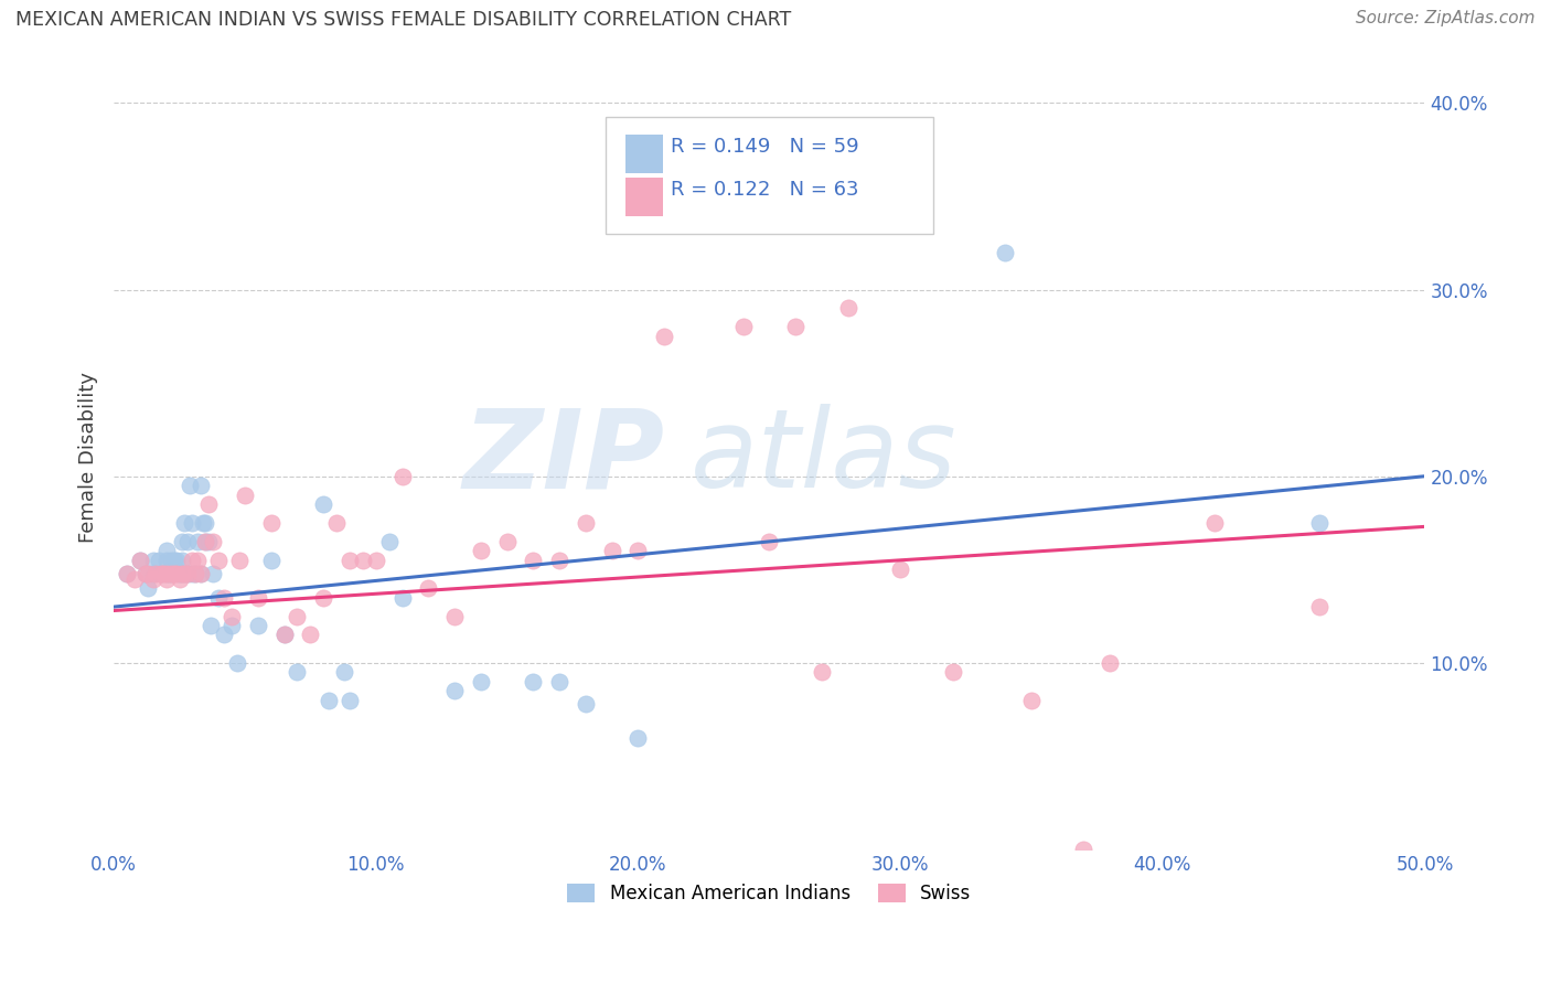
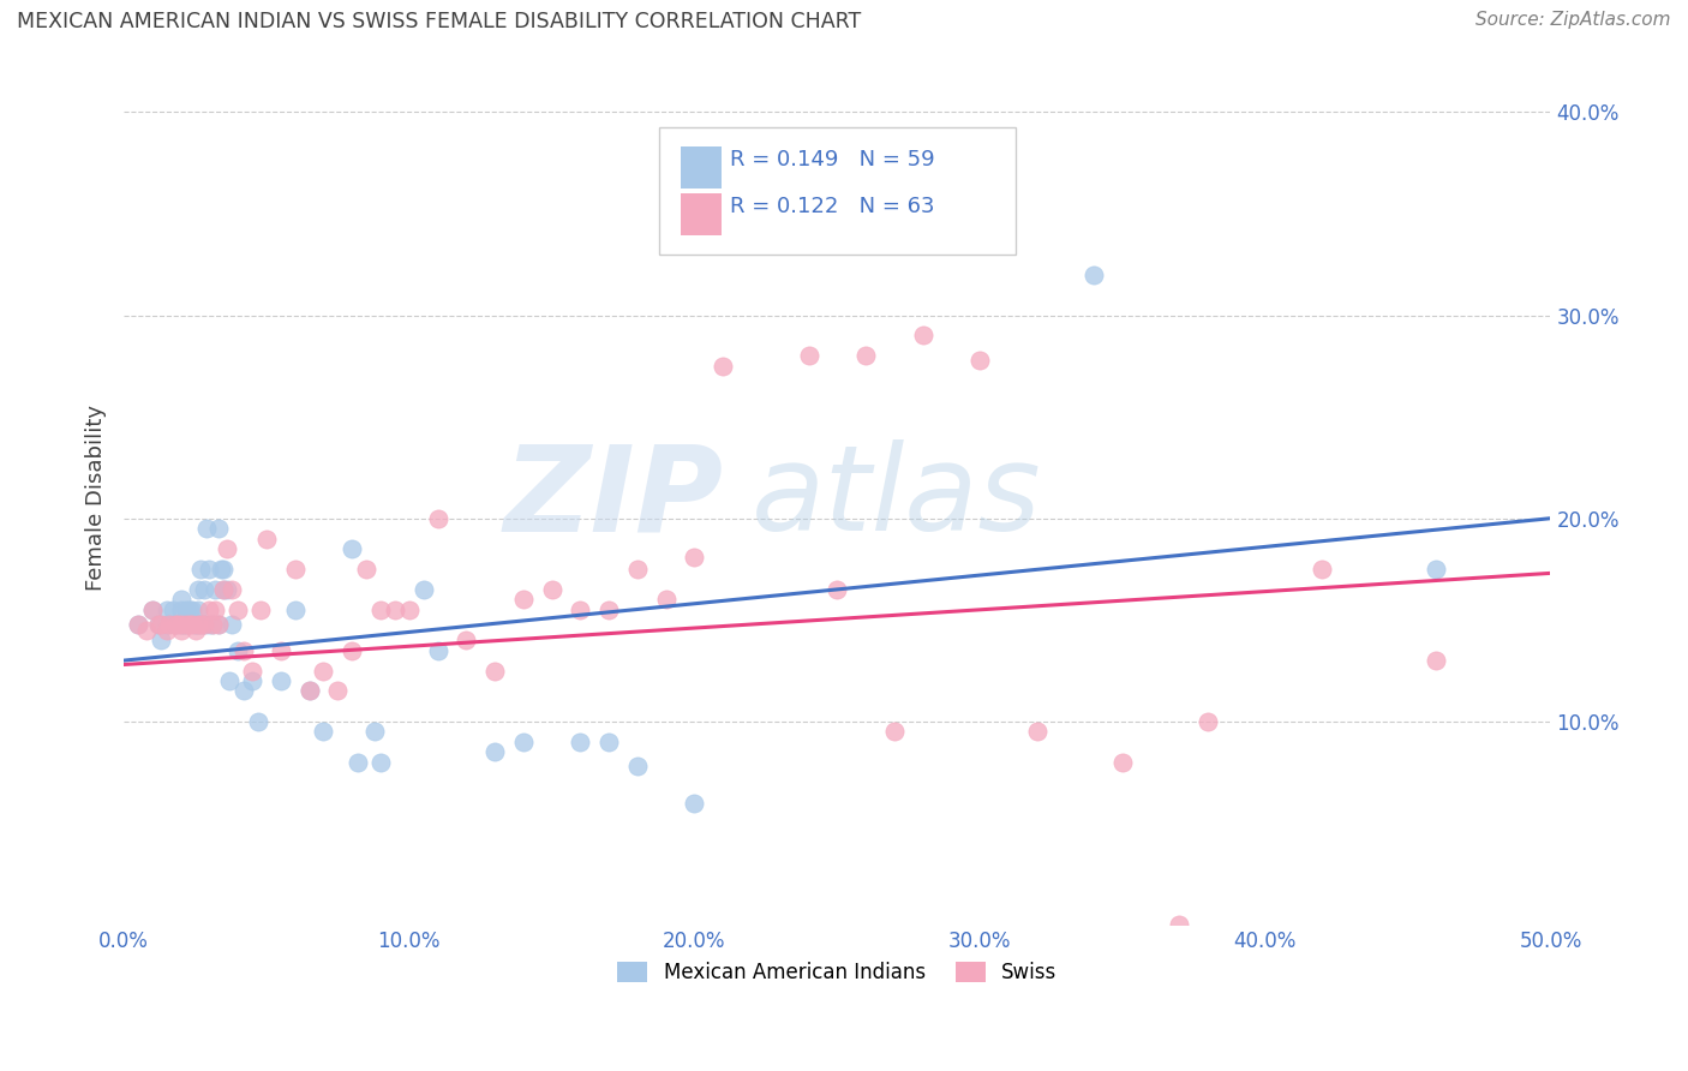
Swiss/20.0%: 16.0% -> 18.1%
Swiss/30.0%: 15.0% -> 27.8%
